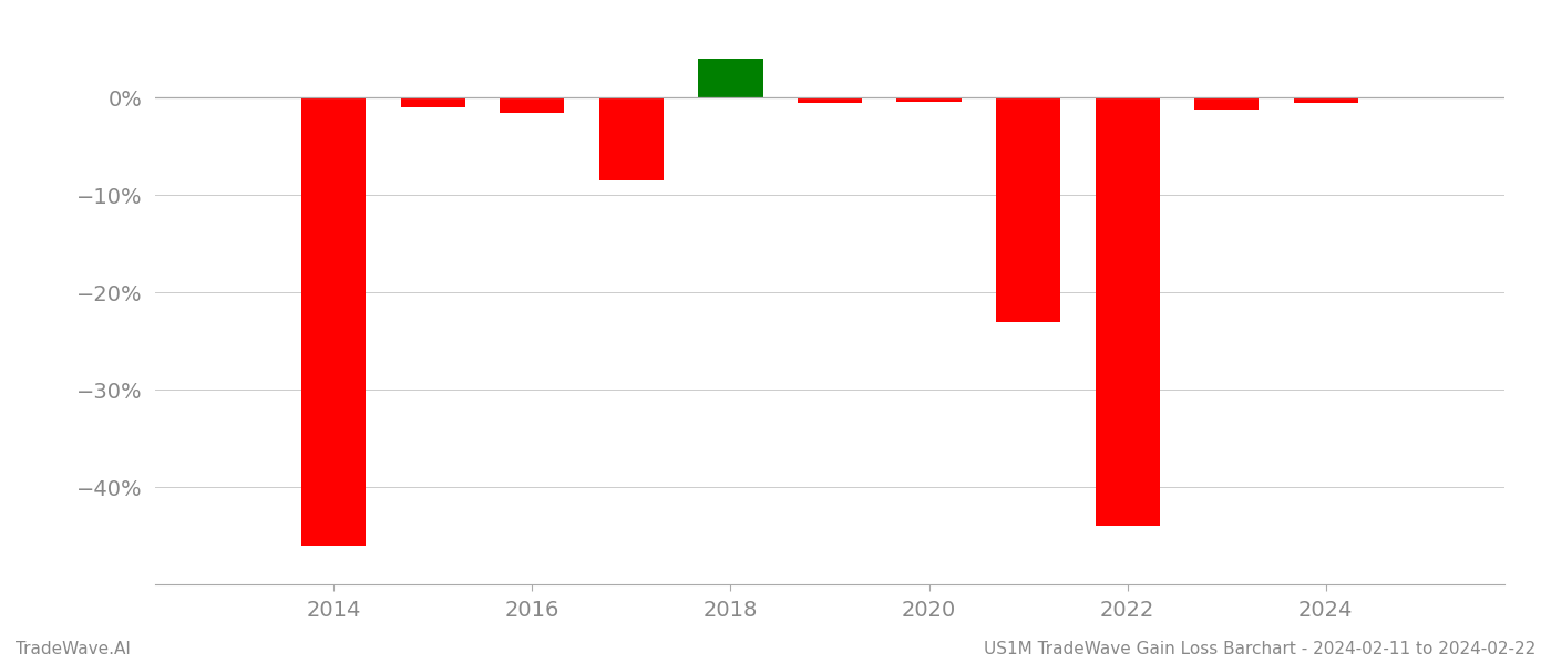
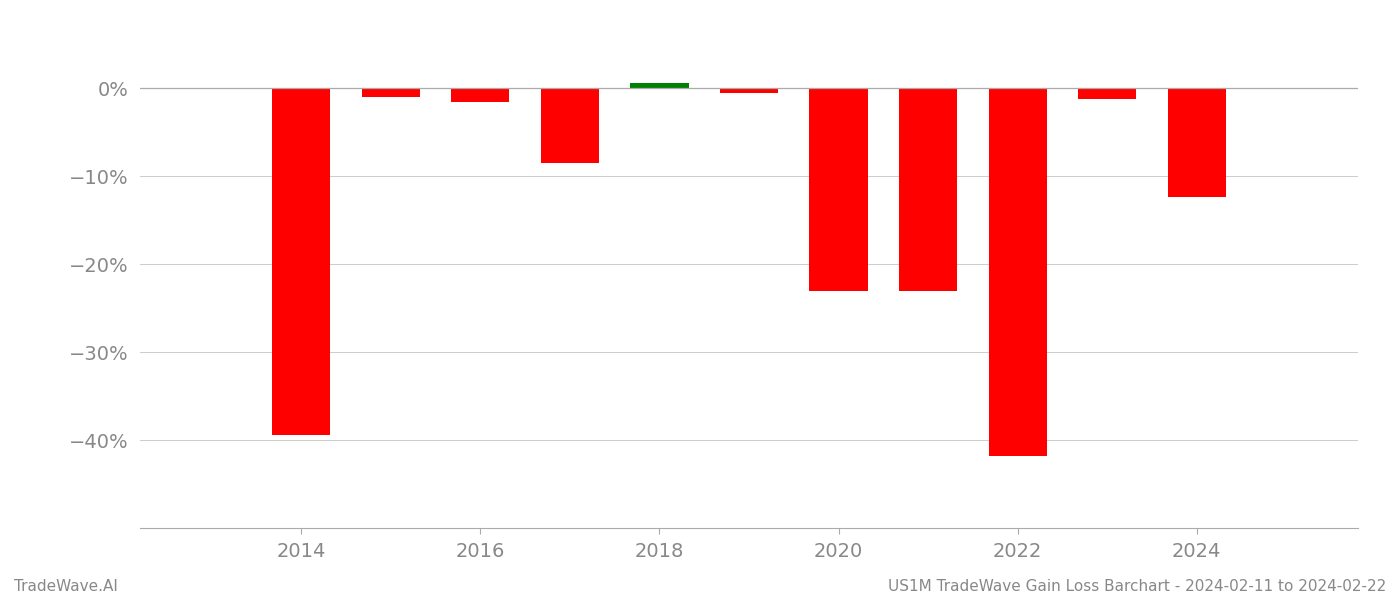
2014: -46.0% -> -39.4%
2018: 4.0% -> 0.6%
2020: -0.4% -> -23.0%
2022: -44.0% -> -41.8%
2024: -0.5% -> -12.4%
